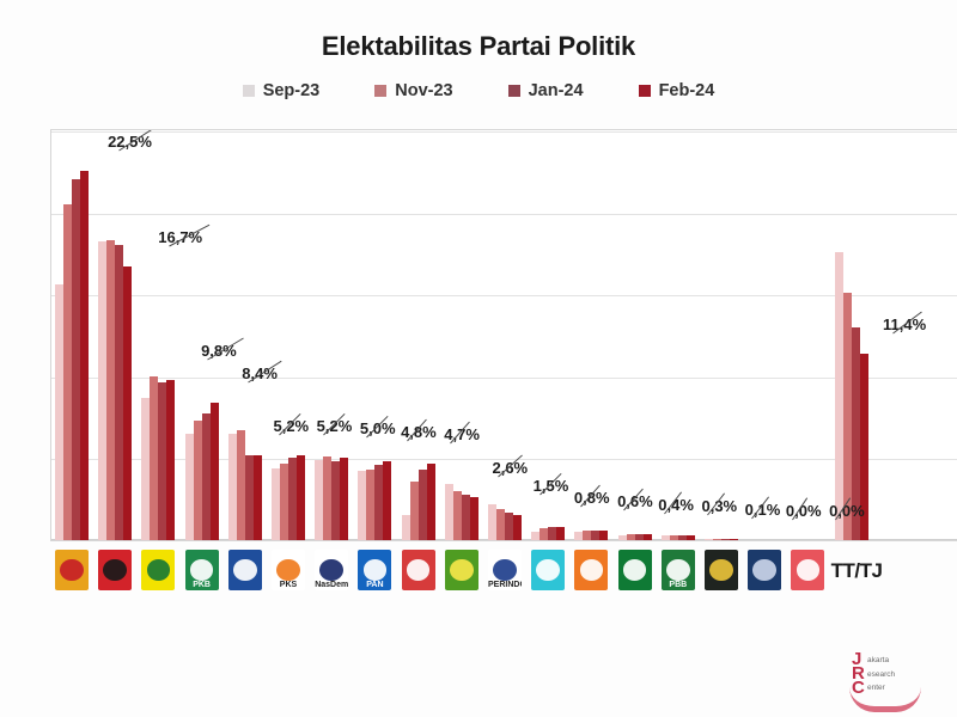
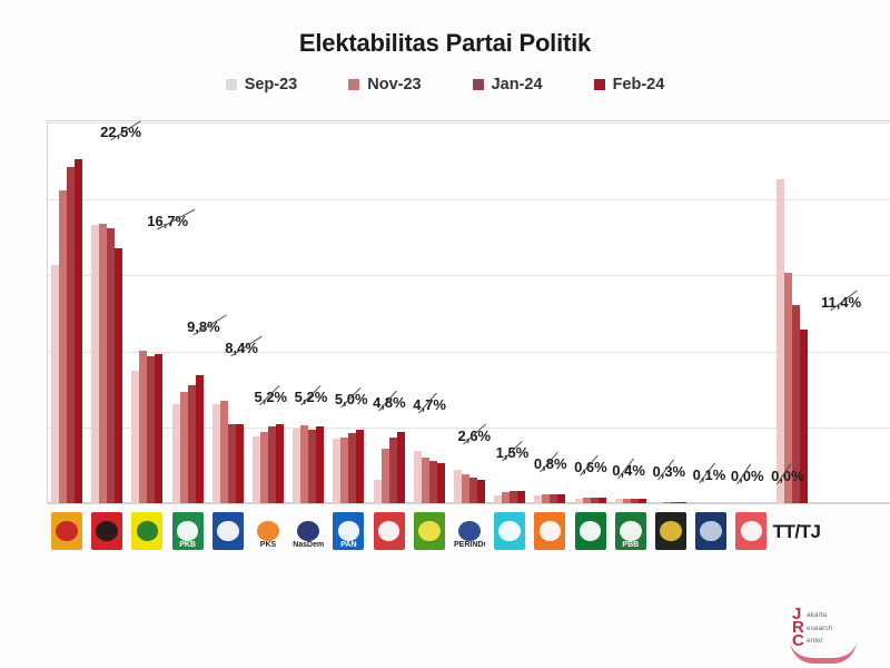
Sep-23/TT/TJ: 17.6% -> 21.2%
